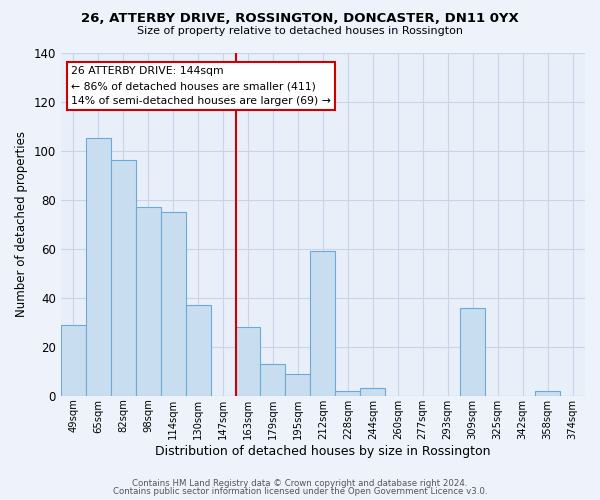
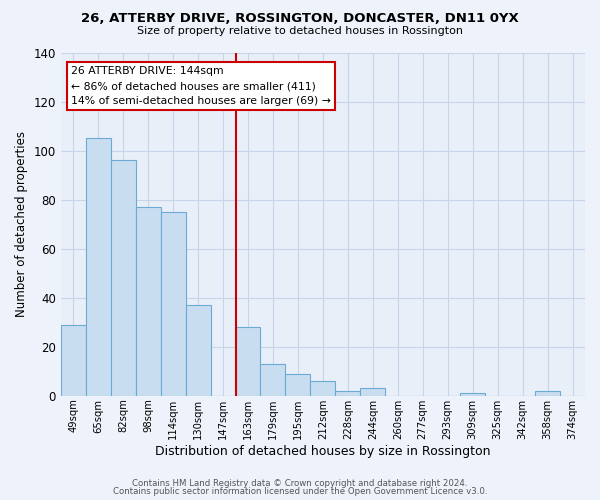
212sqm: 59 -> 6
309sqm: 36 -> 1
